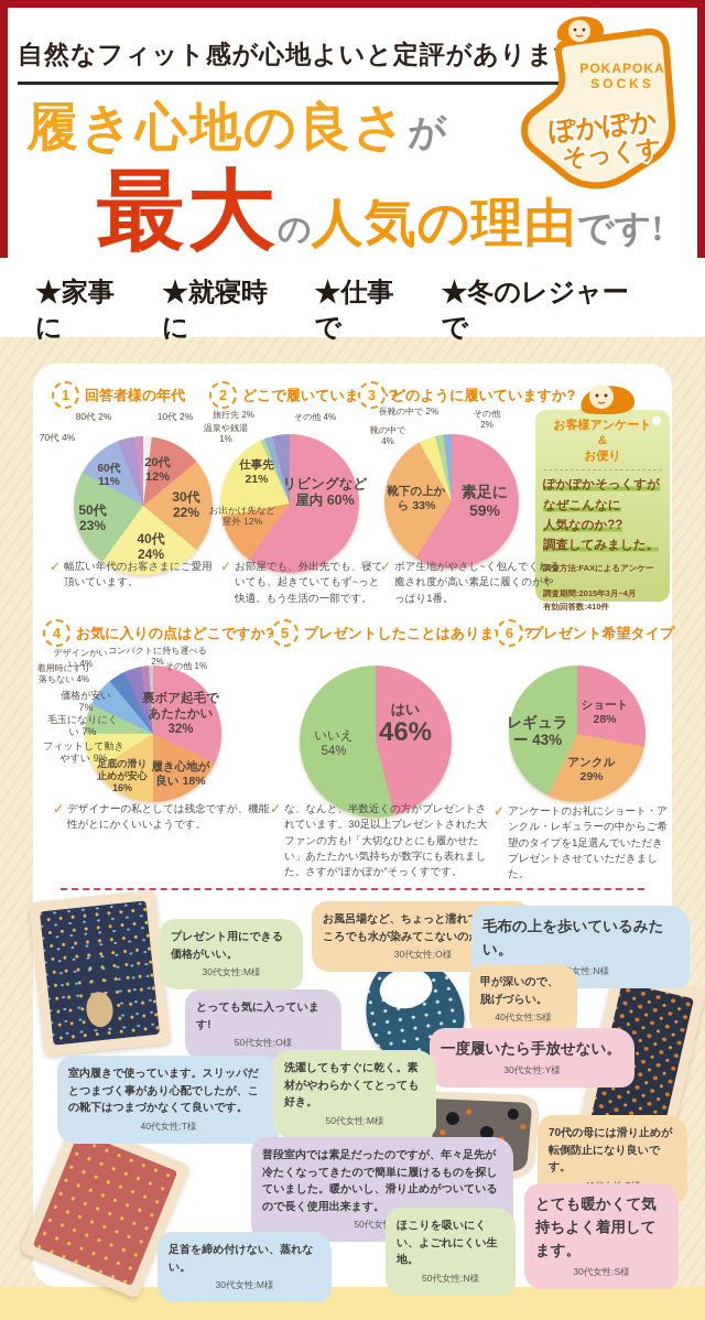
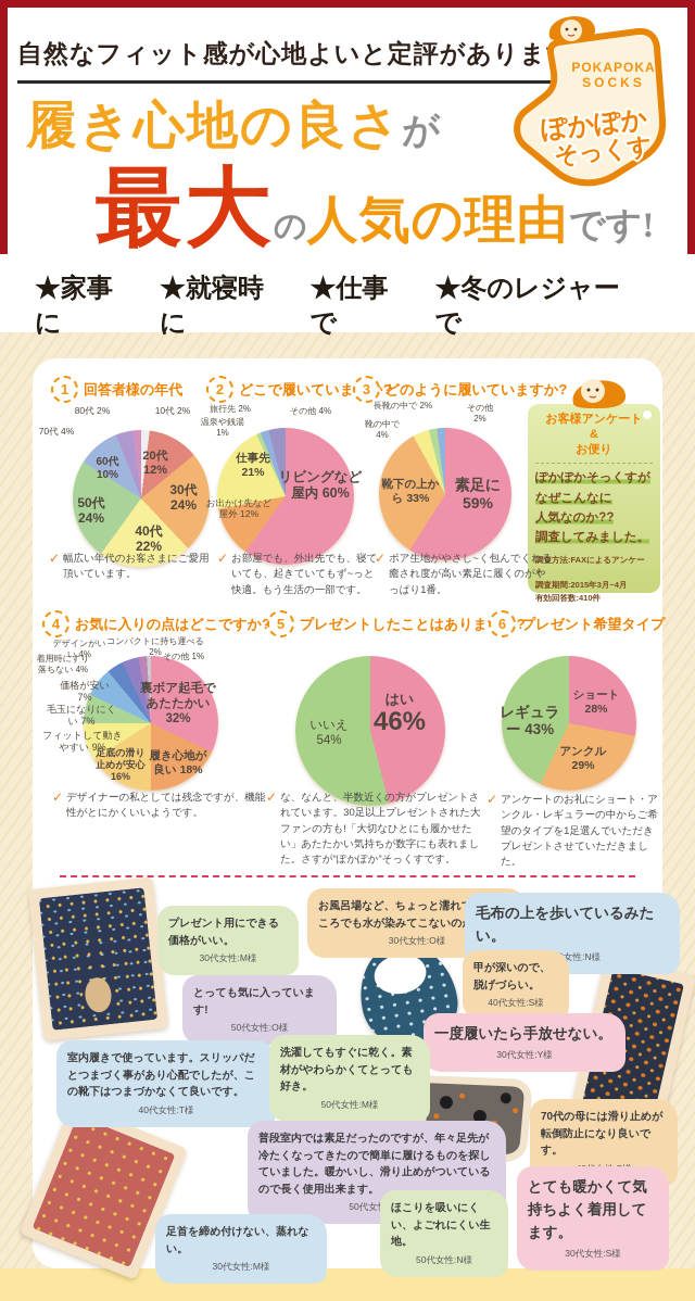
回答者様の年代/30代: 22% -> 24%
回答者様の年代/40代: 24% -> 22%
回答者様の年代/50代: 23% -> 24%
回答者様の年代/60代: 11% -> 10%
